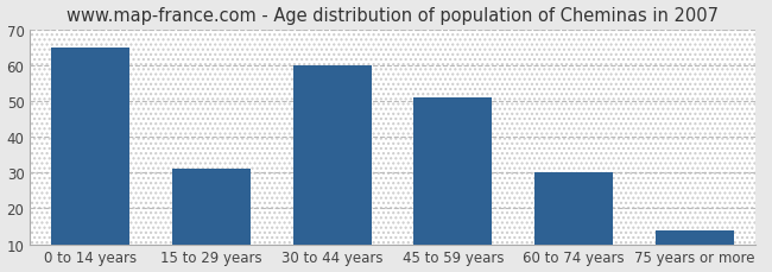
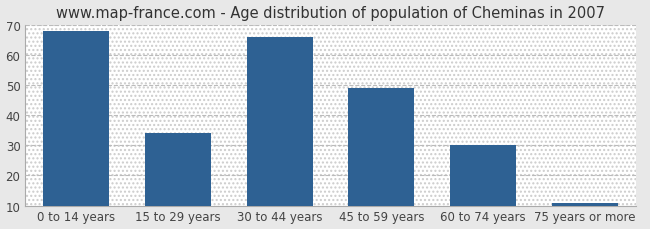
0 to 14 years: 65 -> 68
15 to 29 years: 31 -> 34
30 to 44 years: 60 -> 66
45 to 59 years: 51 -> 49
75 years or more: 14 -> 11
